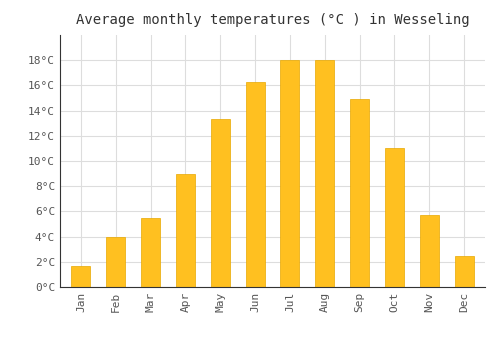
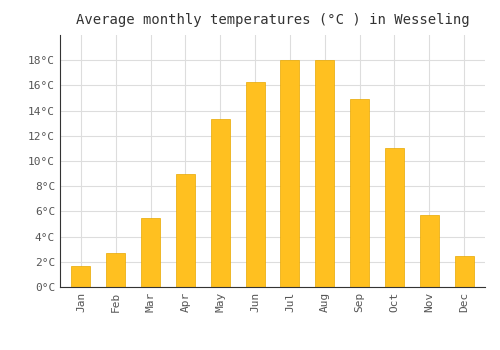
Feb: 4.0°C -> 2.7°C
